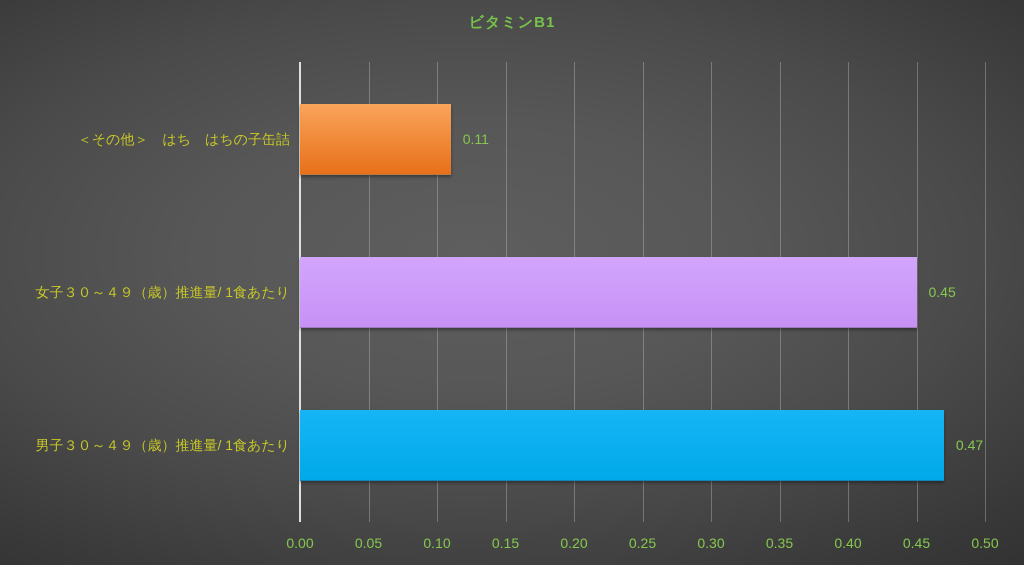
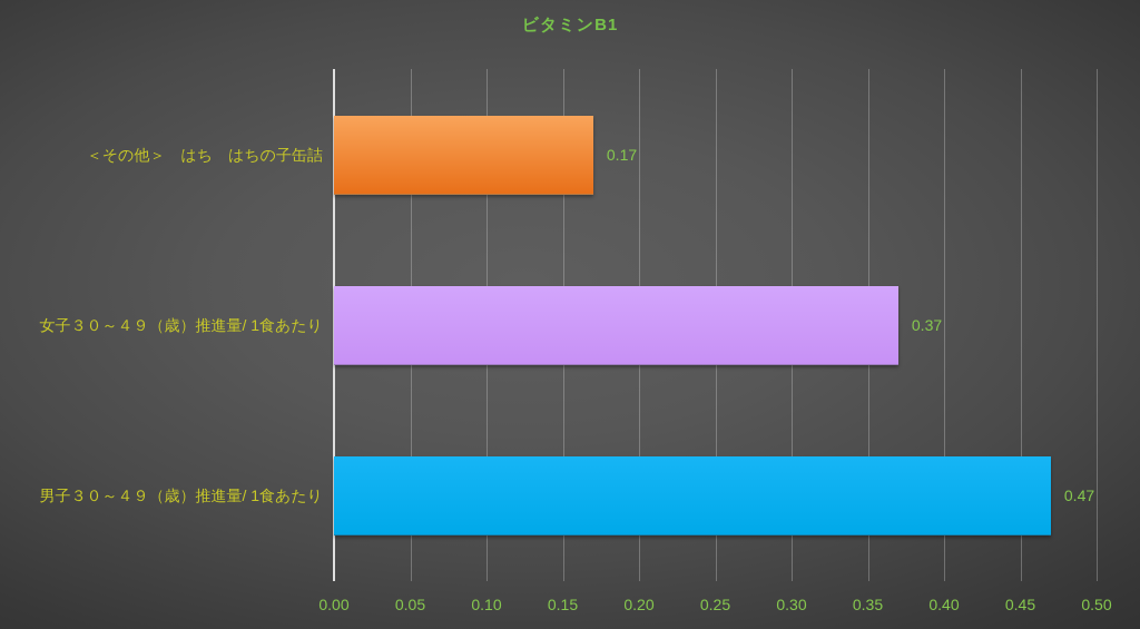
＜その他＞ はち はちの子缶詰: 0.11 -> 0.17
女子３０～４９（歳）推進量/ 1食あたり: 0.45 -> 0.37
